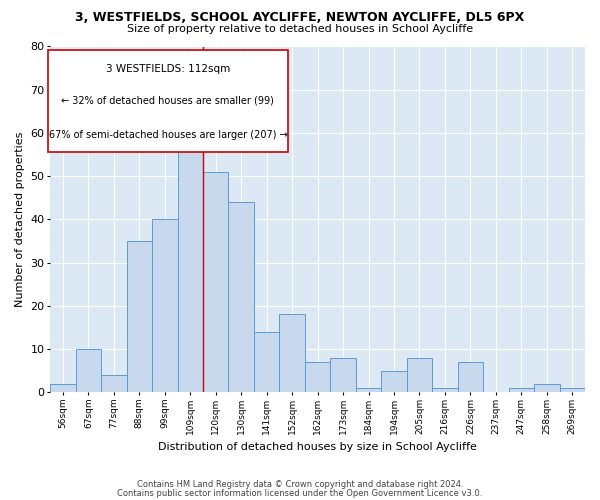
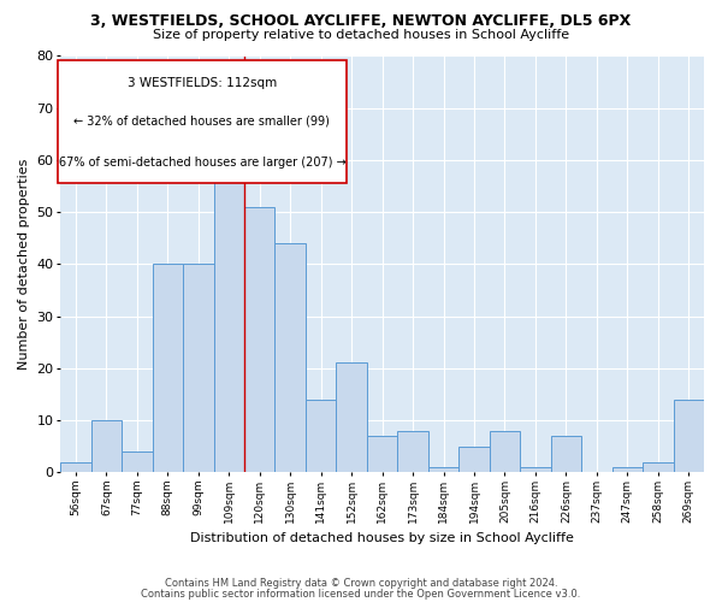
88sqm: 35 -> 40
152sqm: 18 -> 21
269sqm: 1 -> 14
